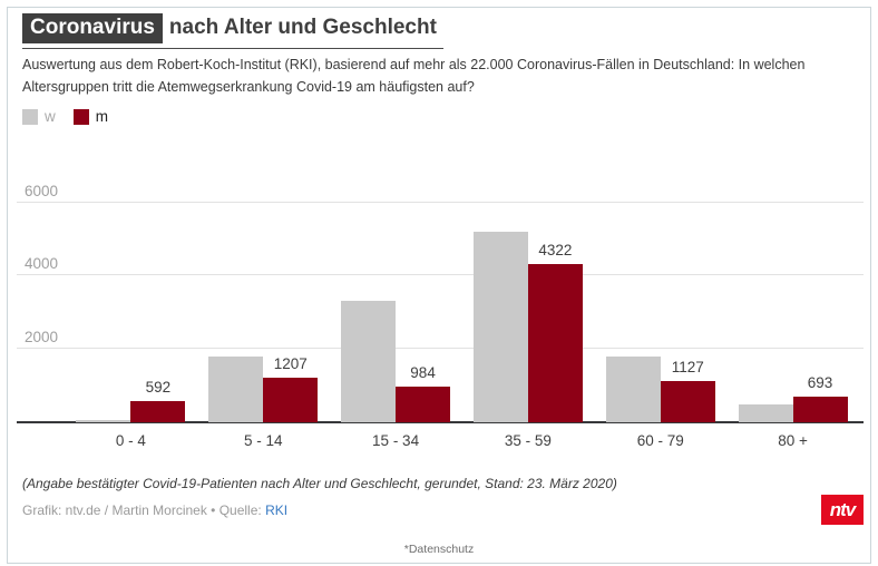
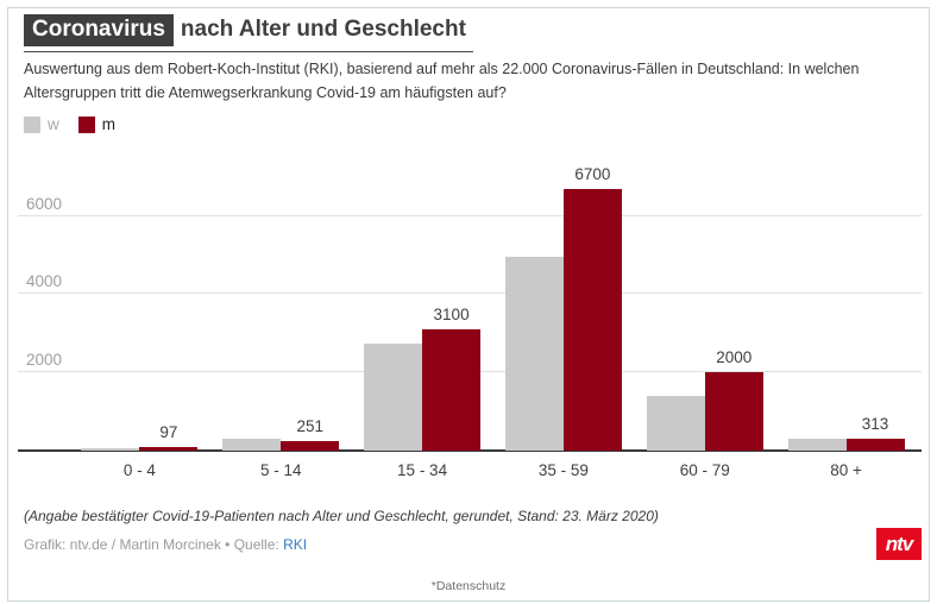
m/0 - 4: 592 -> 97
w/5 - 14: 1800 -> 300
m/5 - 14: 1207 -> 251
w/15 - 34: 3300 -> 2800
m/15 - 34: 984 -> 3100
w/35 - 59: 5200 -> 5000
m/35 - 59: 4322 -> 6700
w/60 - 79: 1800 -> 1400
m/60 - 79: 1127 -> 2000
w/80 +: 500 -> 300
m/80 +: 693 -> 313
